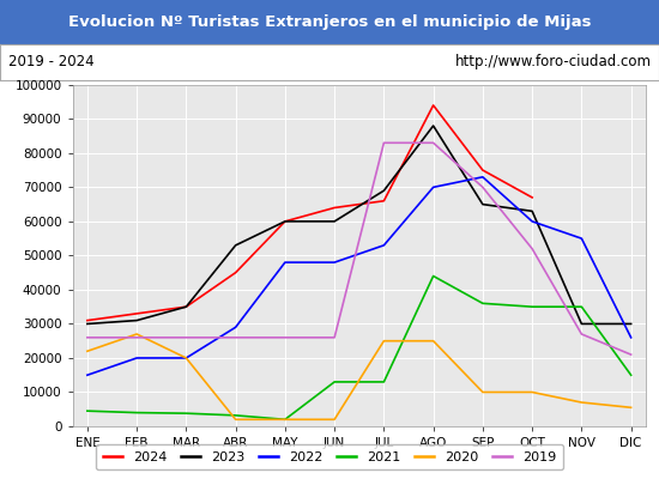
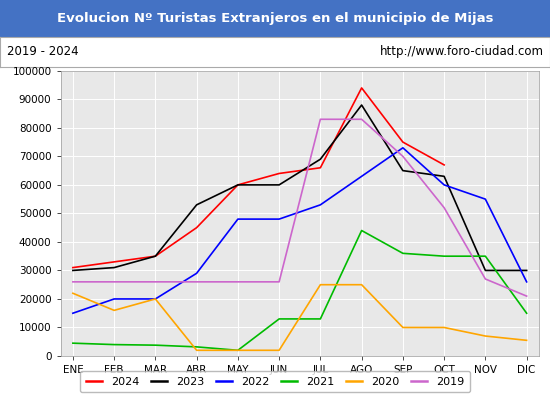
2020/FEB: 27000 -> 16000
2022/AGO: 70000 -> 63000
